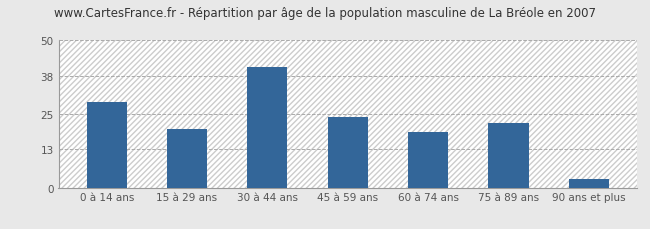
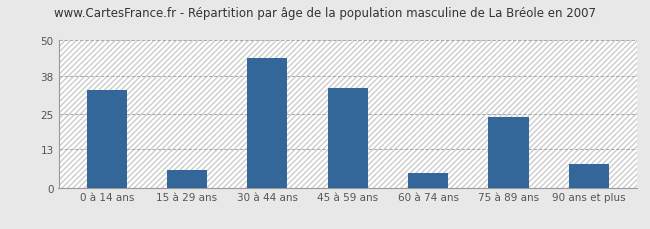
0 à 14 ans: 29 -> 33
15 à 29 ans: 20 -> 6
30 à 44 ans: 41 -> 44
45 à 59 ans: 24 -> 34
60 à 74 ans: 19 -> 5
75 à 89 ans: 22 -> 24
90 ans et plus: 3 -> 8
